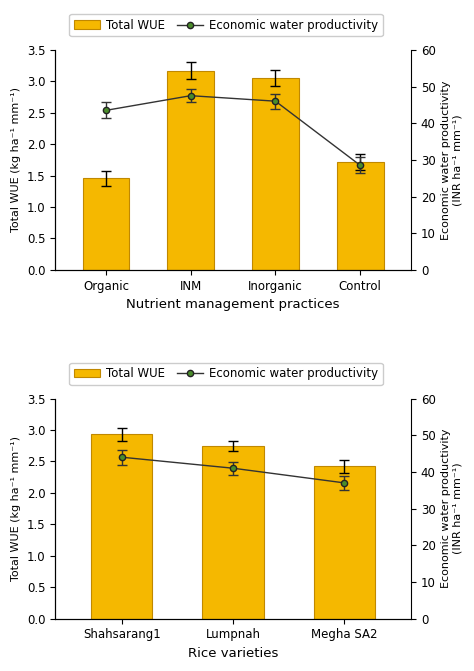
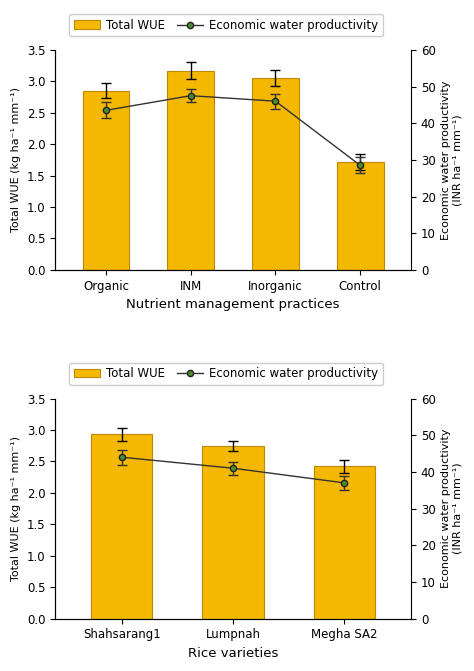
Total WUE/Organic: 1.46 -> 2.85
